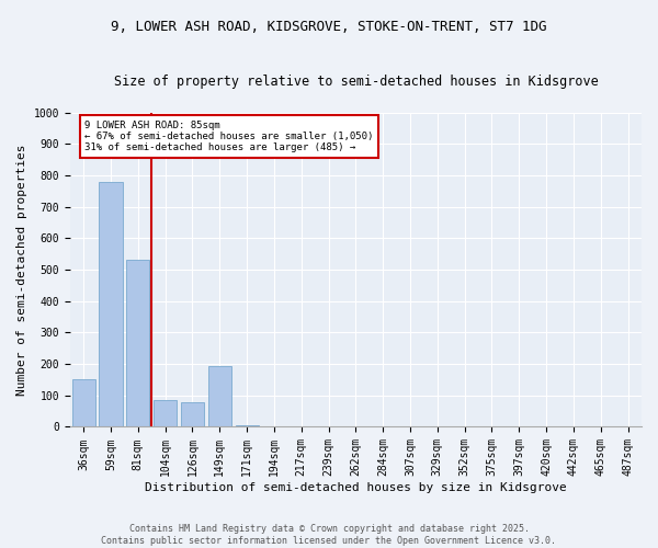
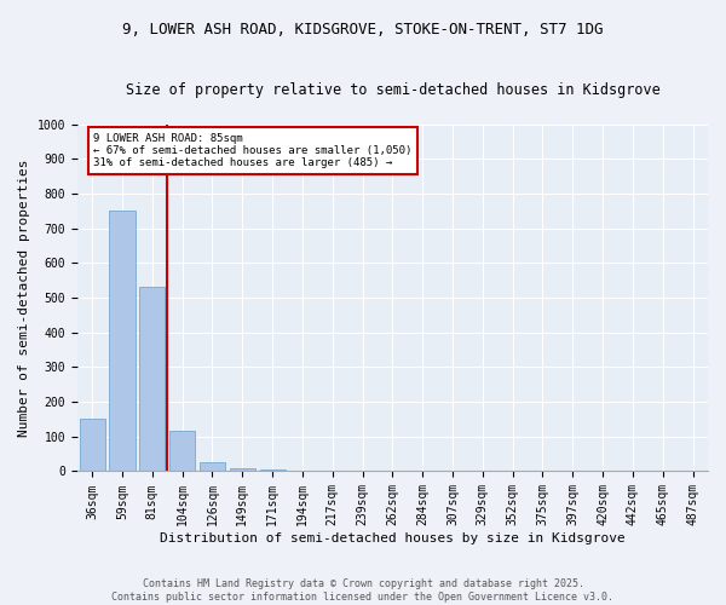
59sqm: 780 -> 750
104sqm: 85 -> 115
126sqm: 80 -> 25
149sqm: 195 -> 8
